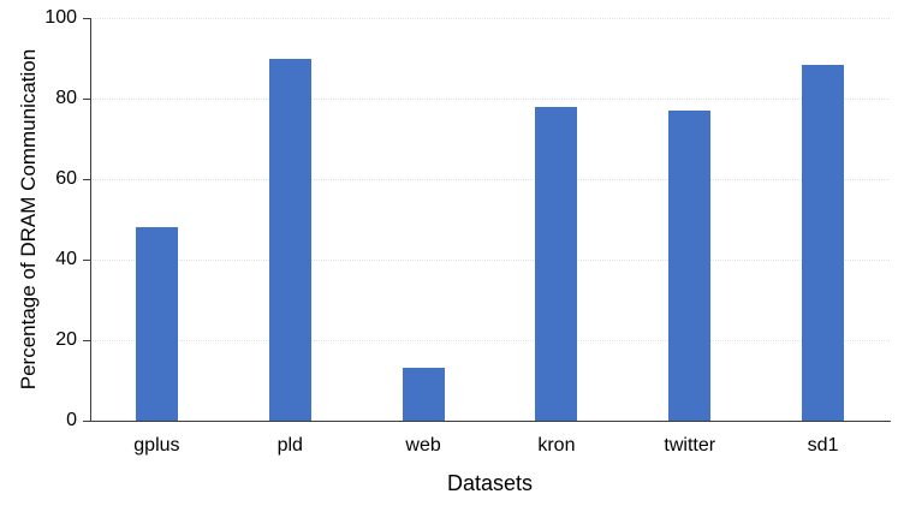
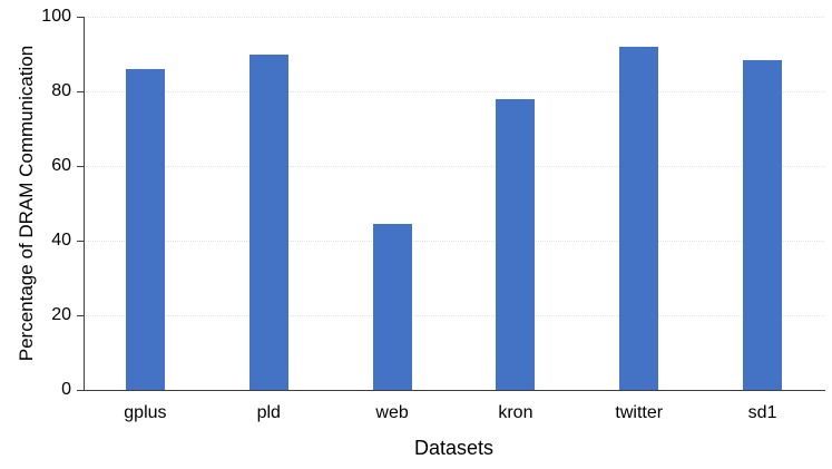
gplus: 48 -> 86
web: 13 -> 44
twitter: 77 -> 92
